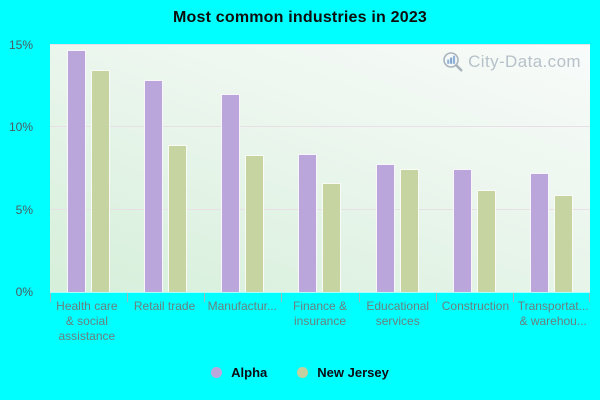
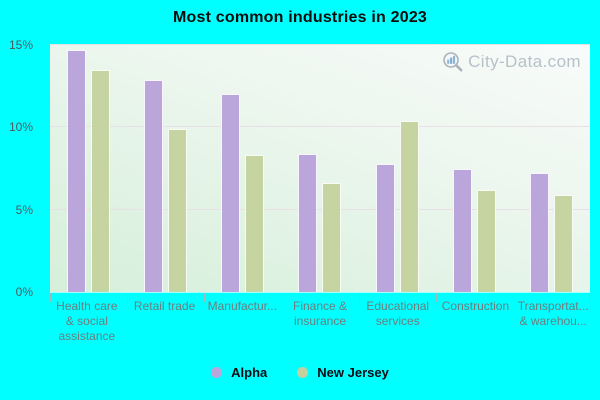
New Jersey/Retail trade: 8.9% -> 9.9%
New Jersey/Educational services: 7.5% -> 10.4%
